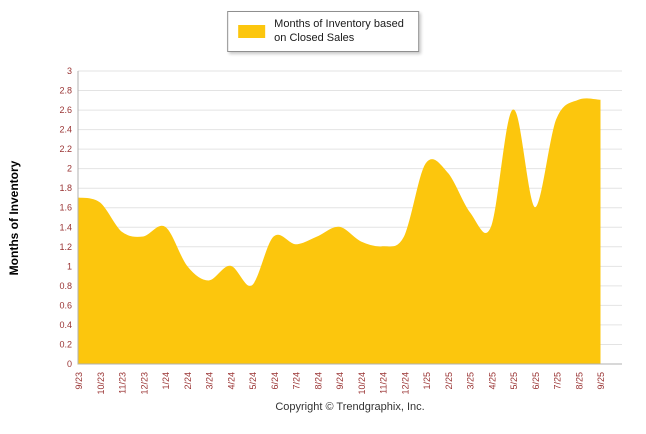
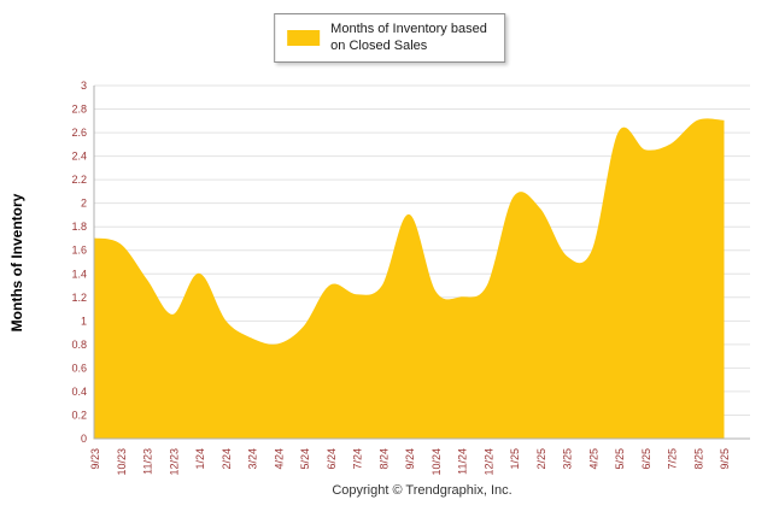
12/23: 1.3 -> 1.1
4/24: 1.0 -> 0.8
5/24: 0.8 -> 0.9
9/24: 1.4 -> 1.9
4/25: 1.4 -> 1.6
6/25: 1.6 -> 2.5
